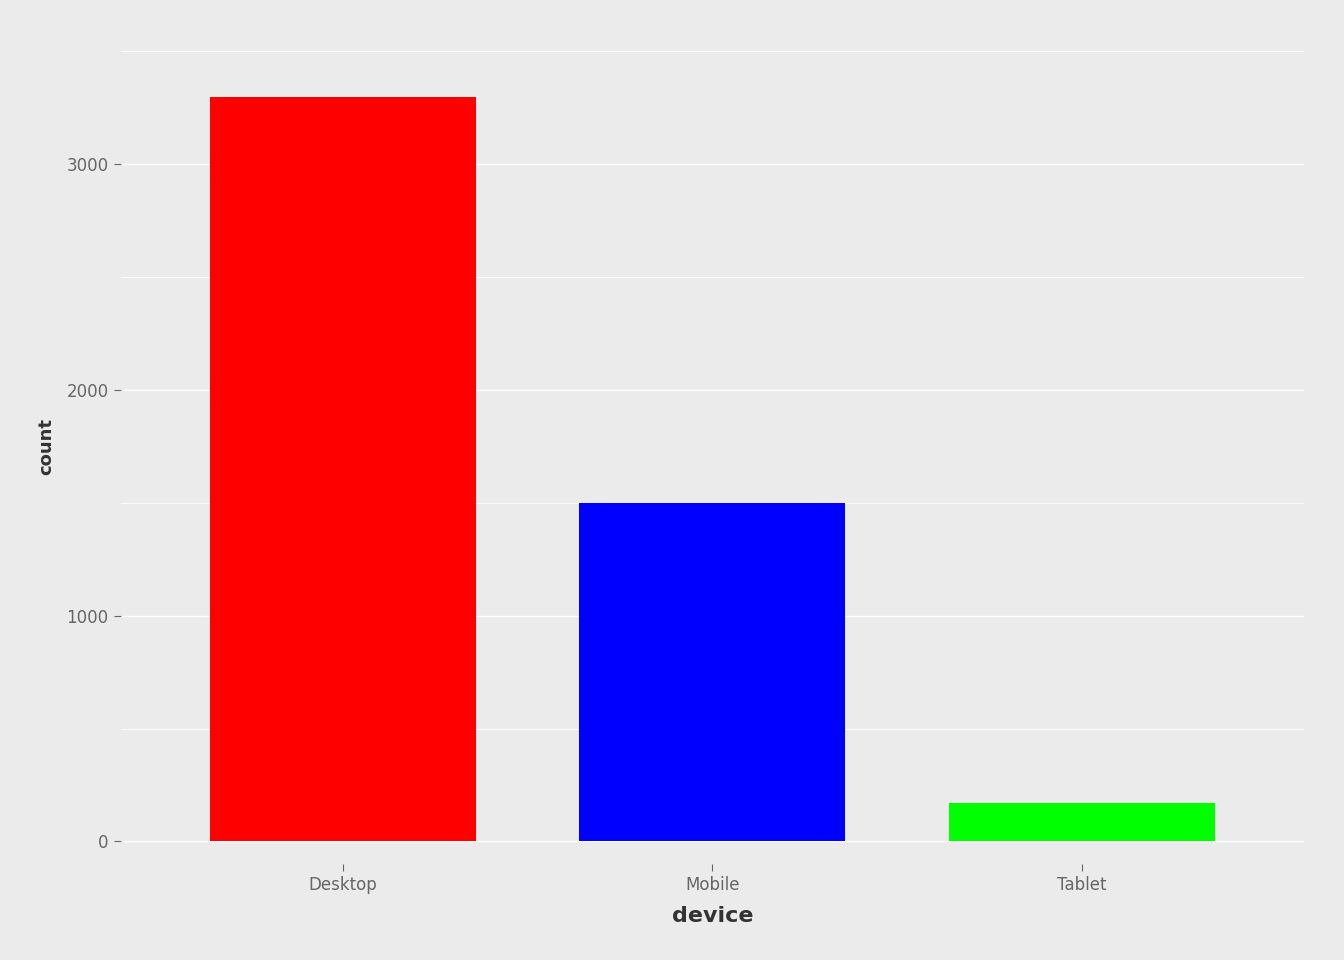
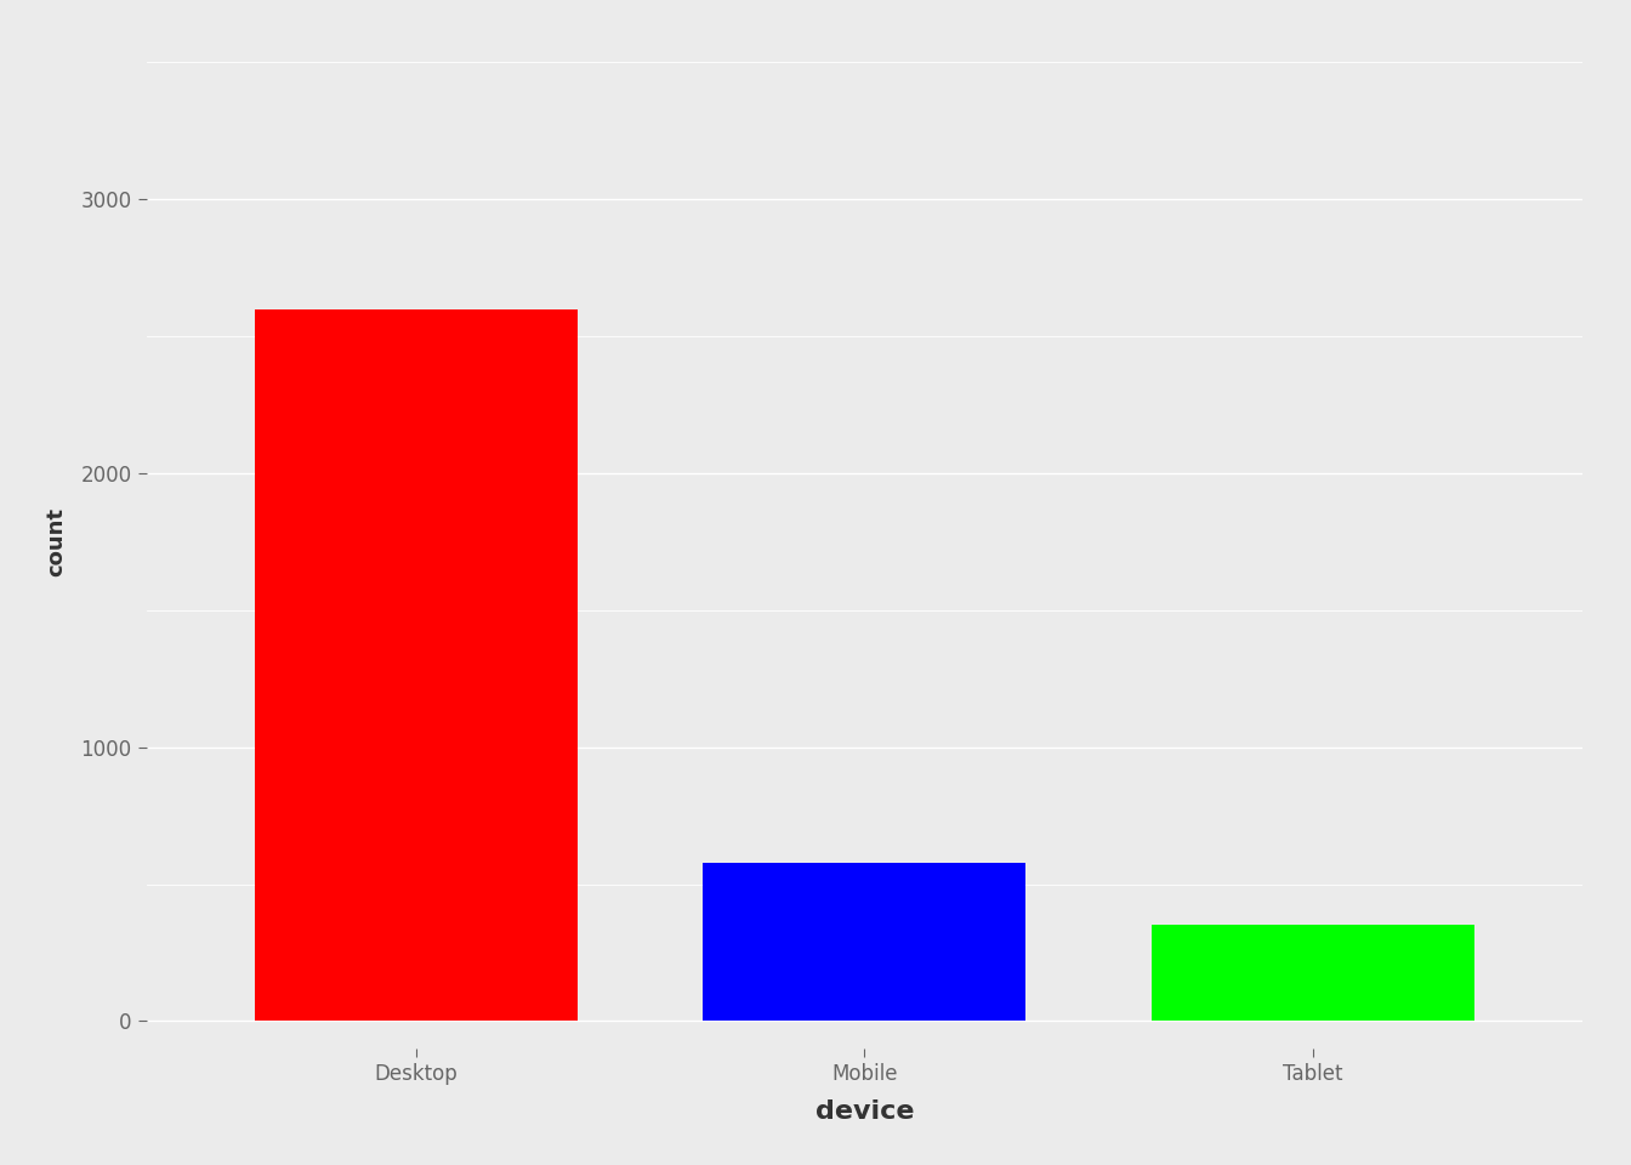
Desktop: 3300 -> 2600
Mobile: 1500 -> 580
Tablet: 170 -> 350
